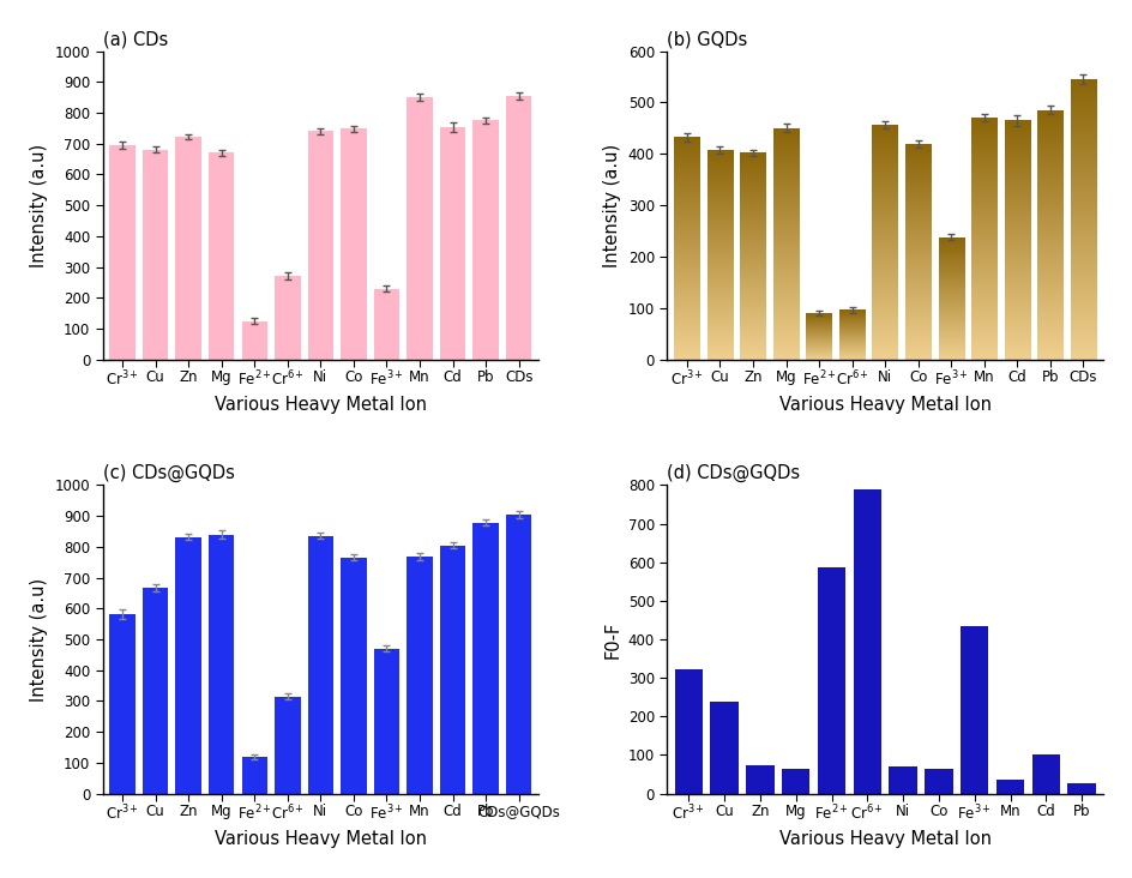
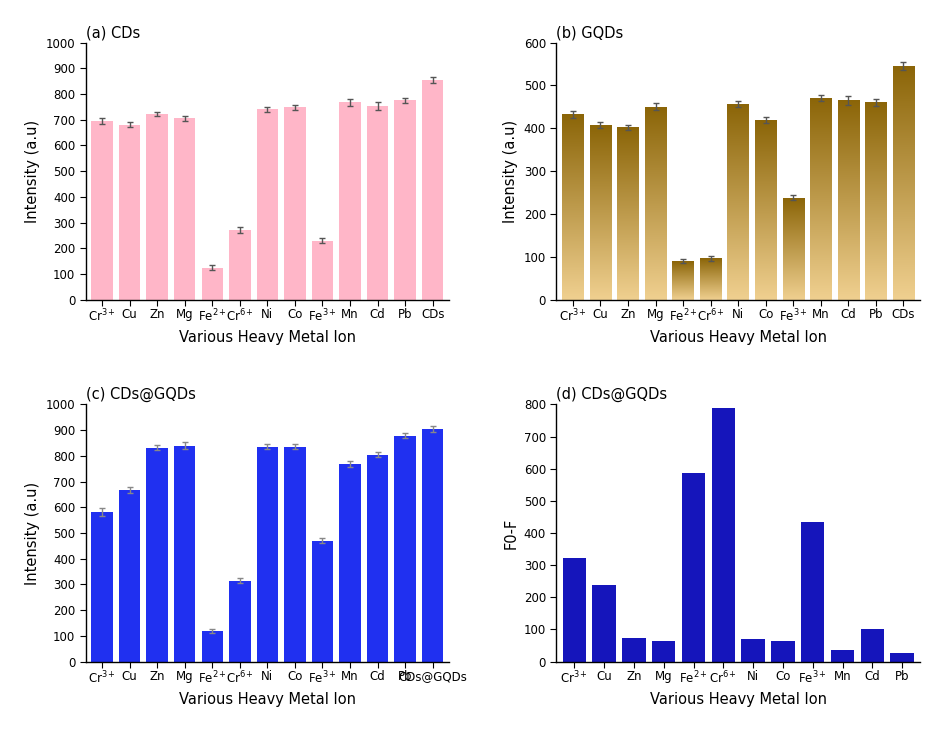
(a) CDs/Mg: 670 -> 705
(a) CDs/Mn: 850 -> 767
(b) GQDs/Pb: 485 -> 461
(c) CDs@GQDs/Co: 765 -> 836
